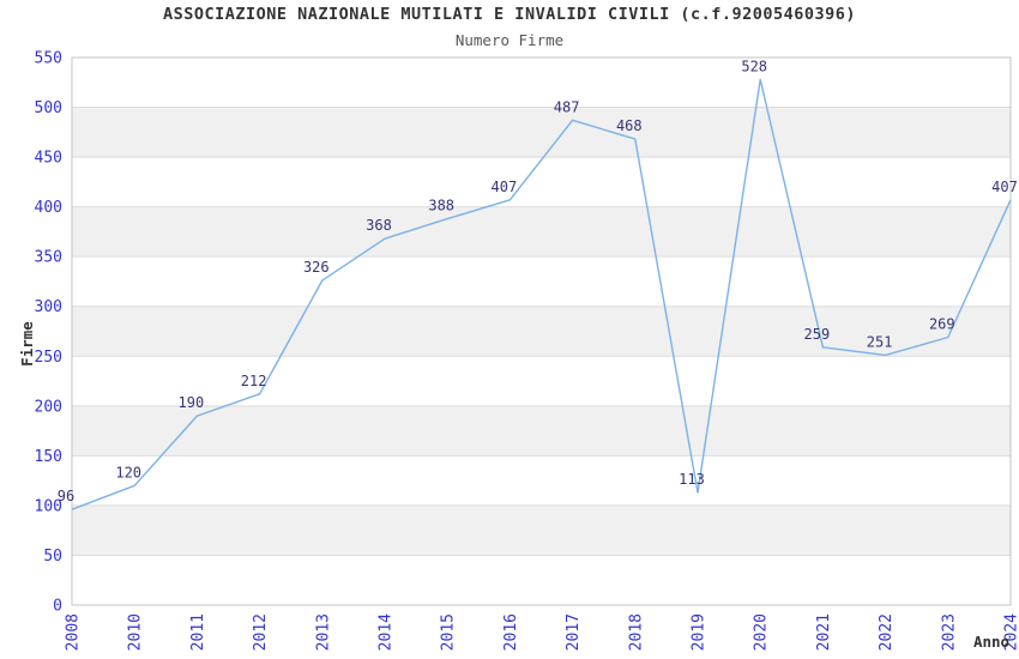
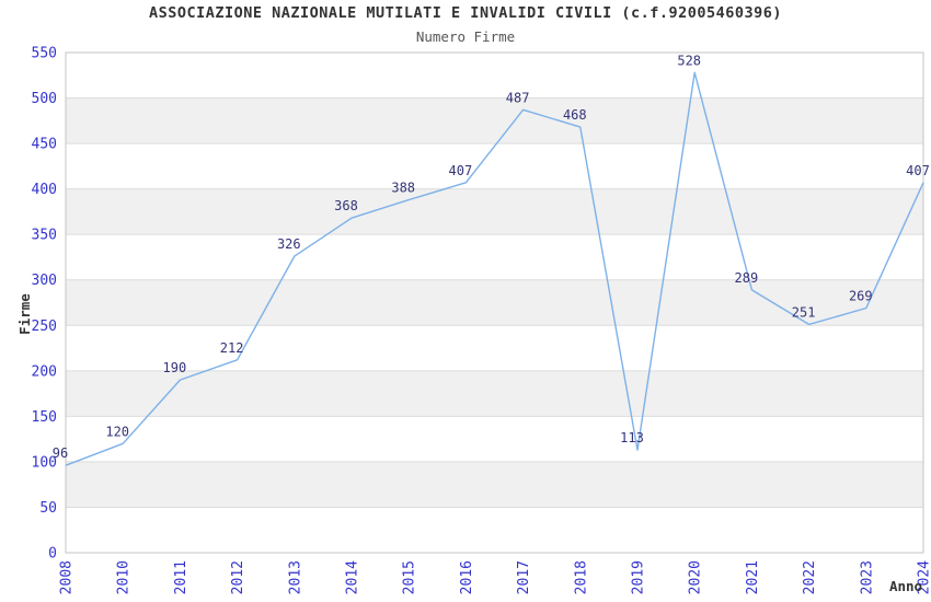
2021: 259 -> 289
